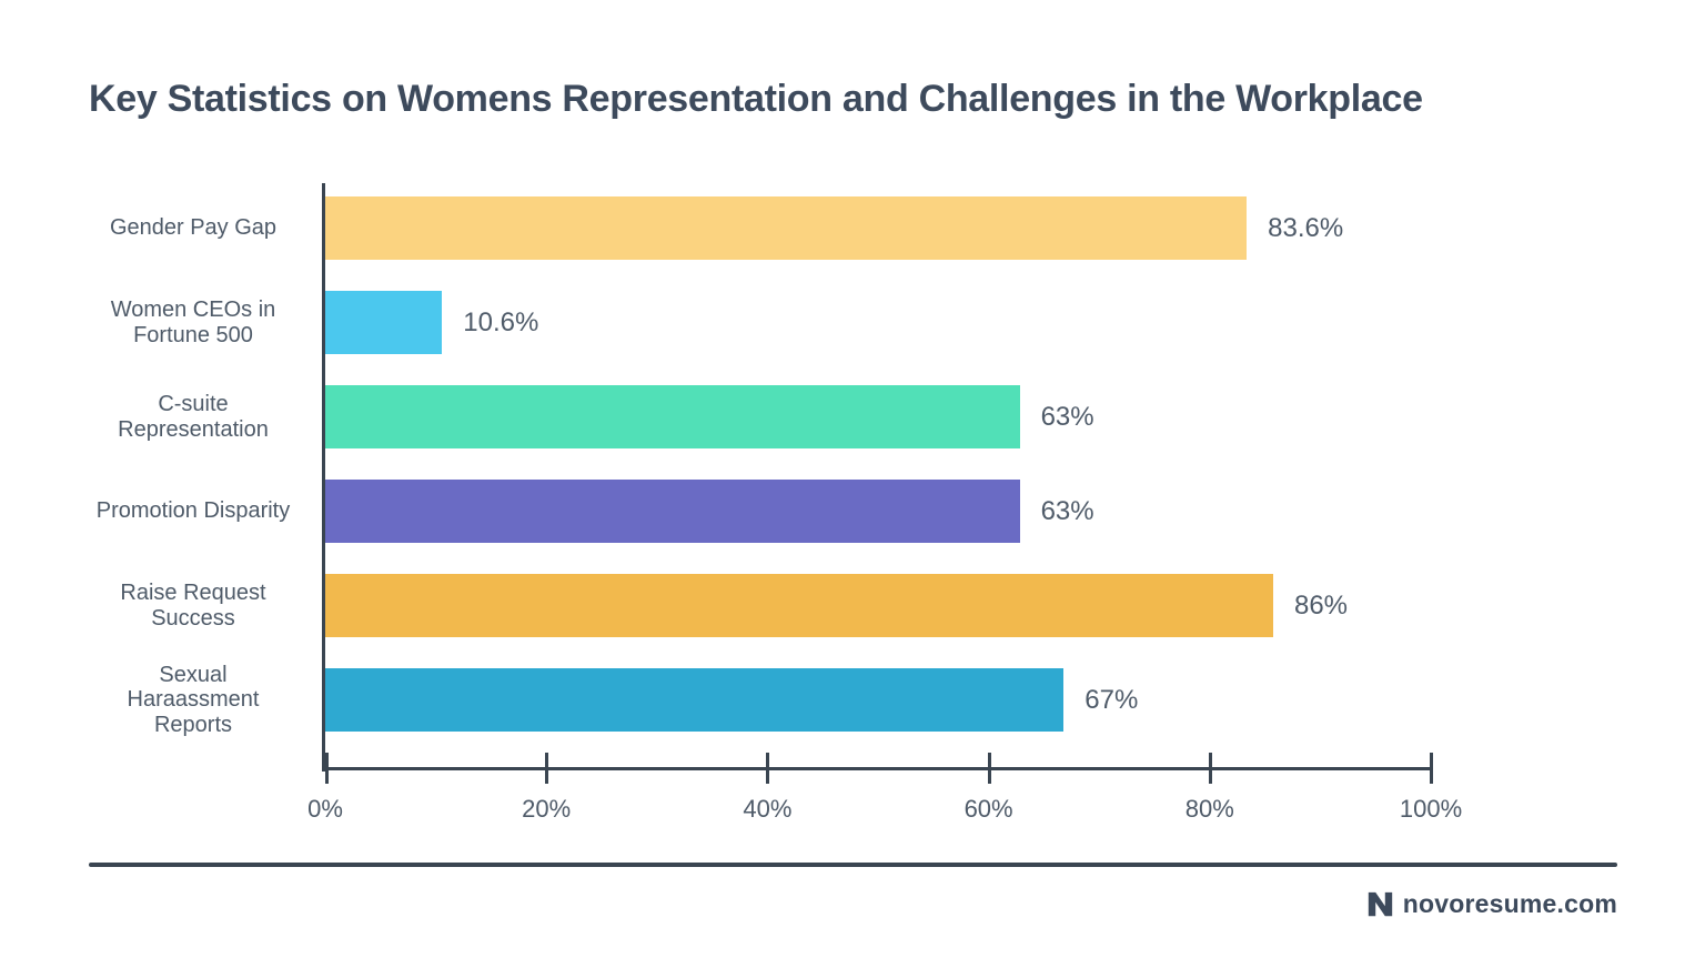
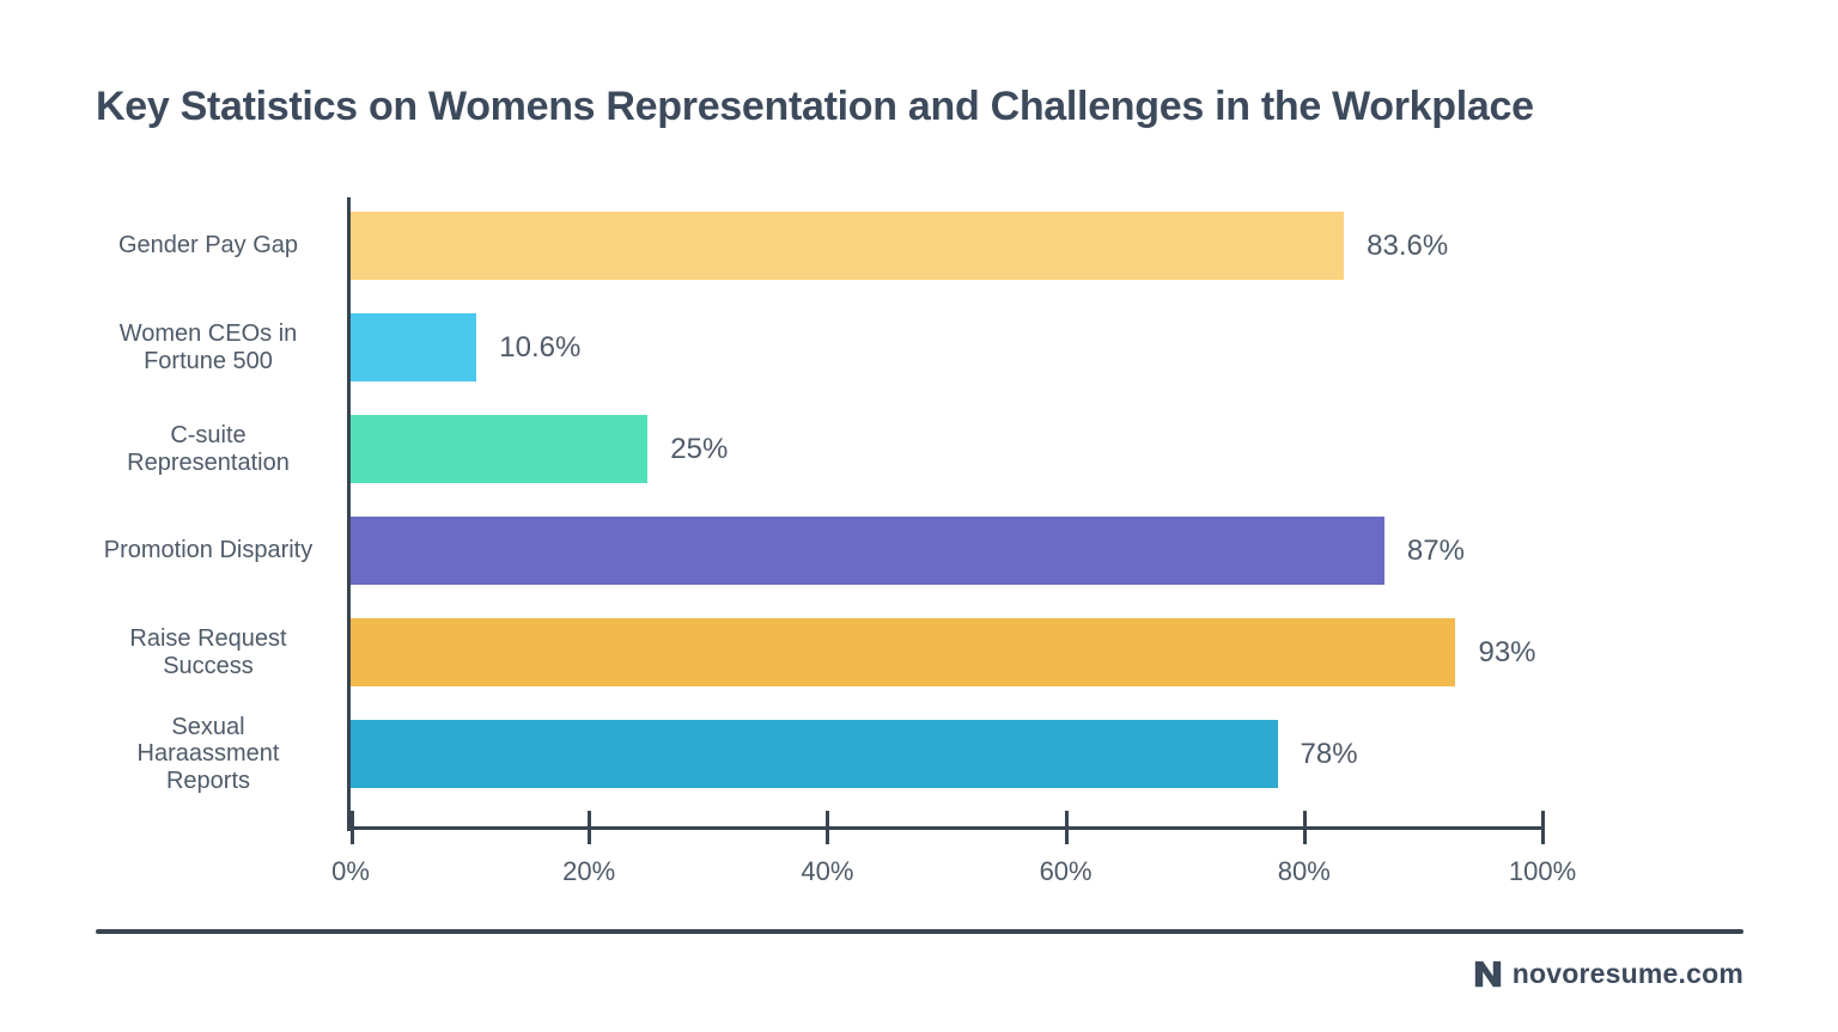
C-suite Representation: 63% -> 25%
Promotion Disparity: 63% -> 87%
Raise Request Success: 86% -> 93%
Sexual Haraassment Reports: 67% -> 78%
